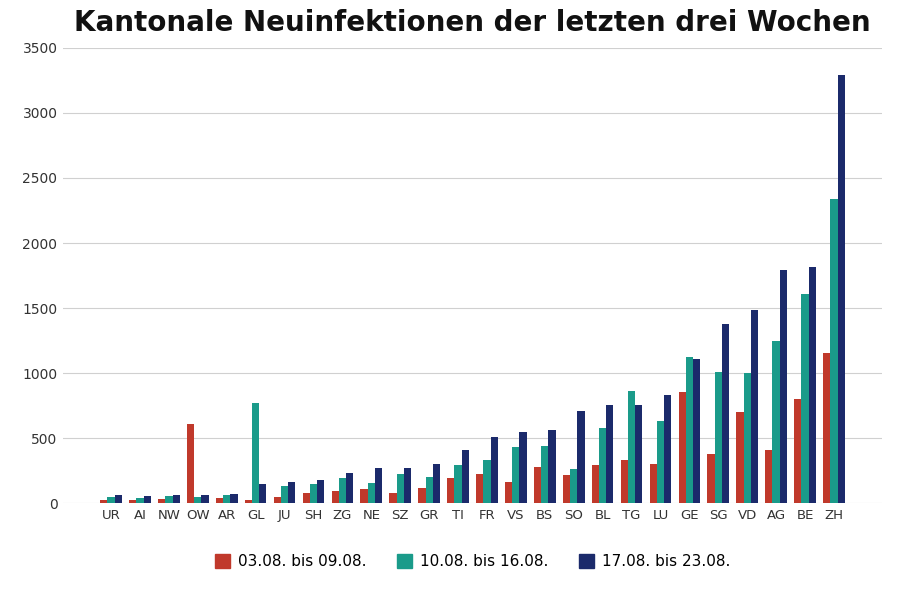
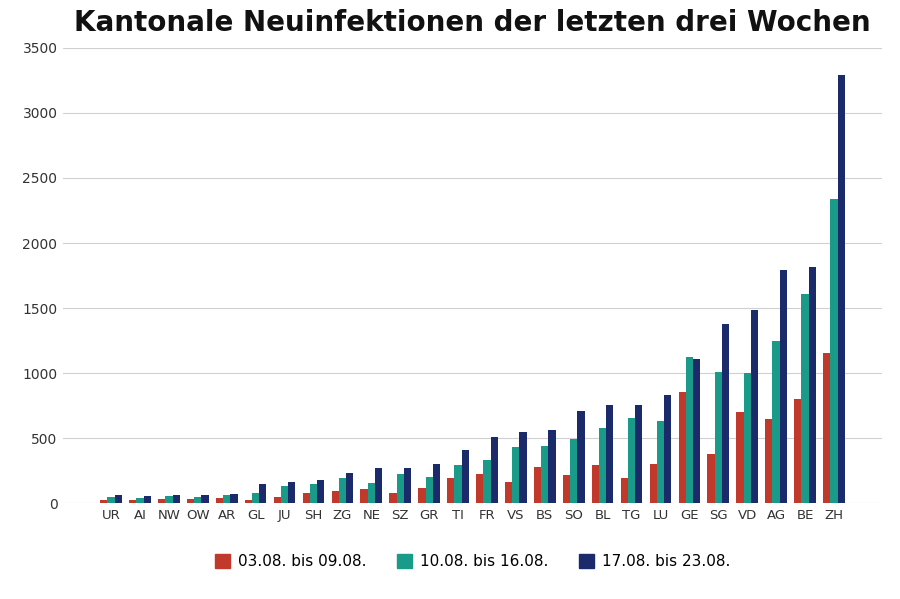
03.08. bis 09.08./OW: 610 -> 30
10.08. bis 16.08./GL: 770 -> 80
10.08. bis 16.08./SO: 260 -> 500
03.08. bis 09.08./TG: 330 -> 200
10.08. bis 16.08./TG: 860 -> 660
03.08. bis 09.08./AG: 410 -> 650
